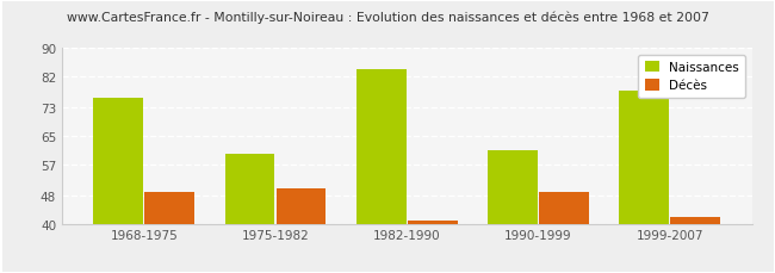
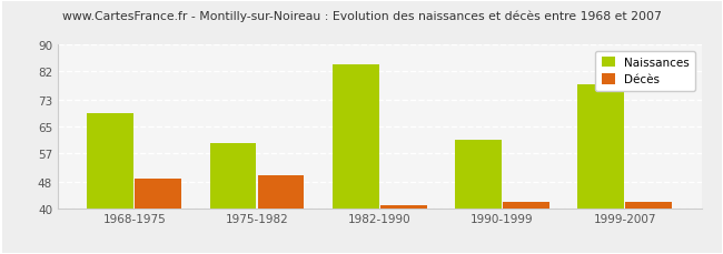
Naissances/1968-1975: 76 -> 69
Décès/1990-1999: 49 -> 42
